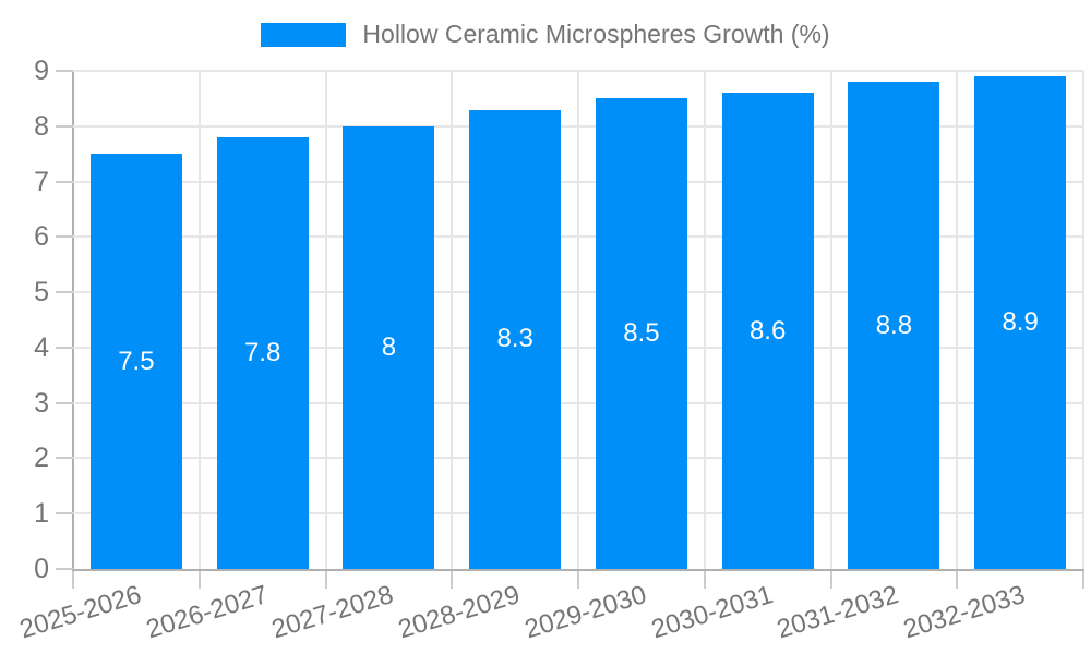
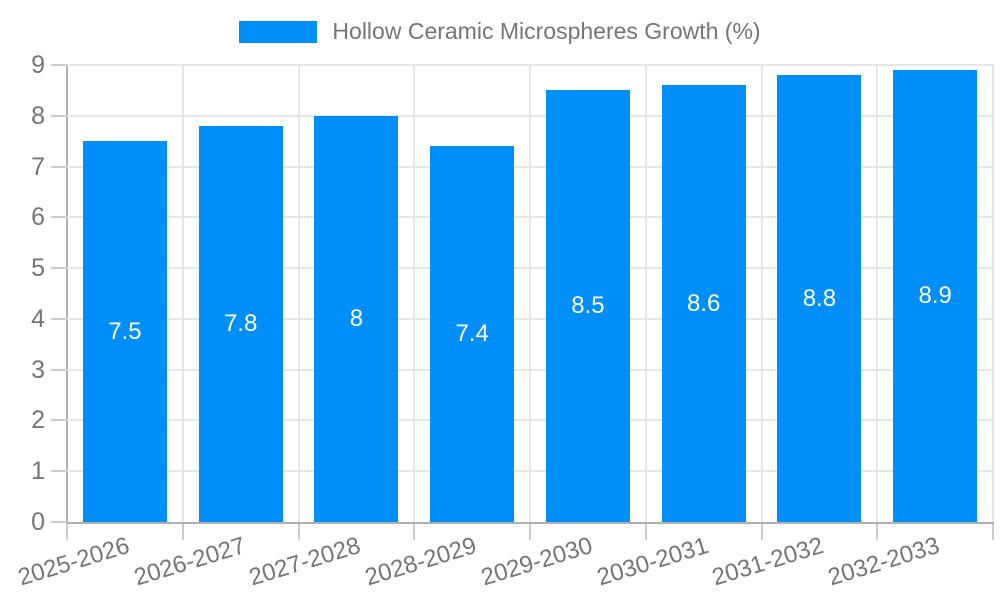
2028-2029: 8.3 -> 7.4
